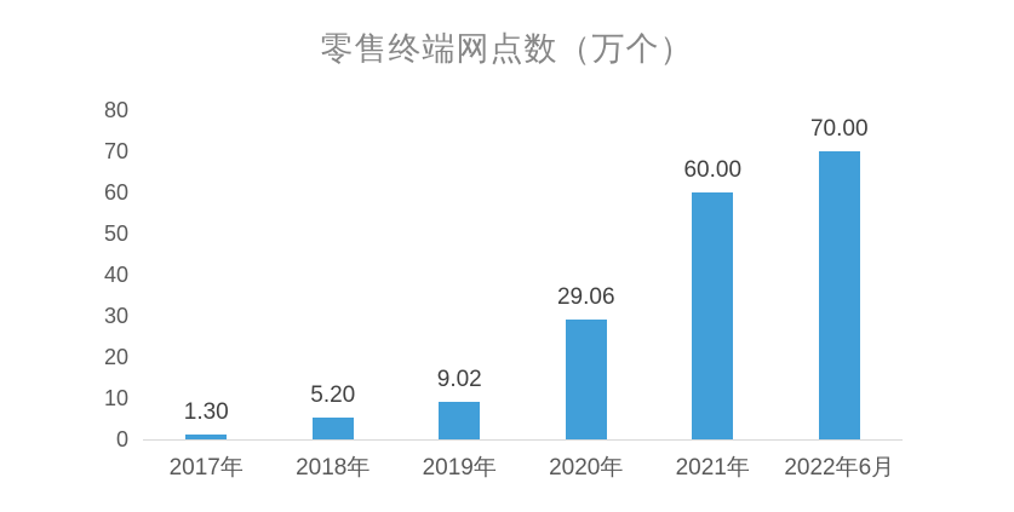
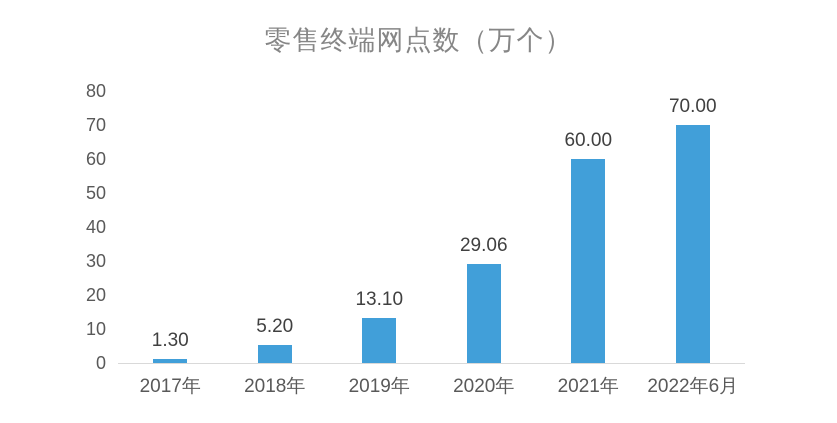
2019年: 9.02 -> 13.10
